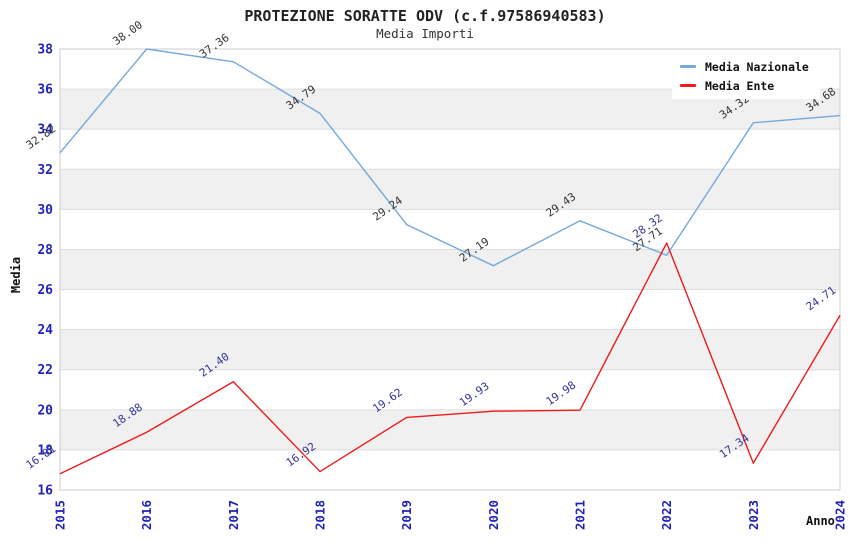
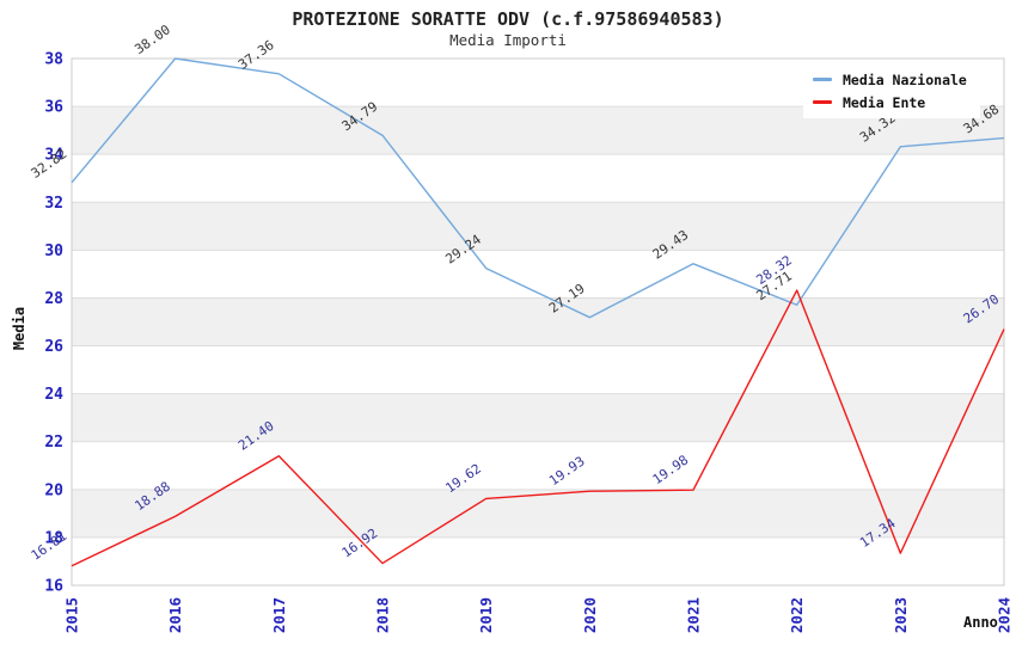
Media Ente/2024: 24.71 -> 26.70
